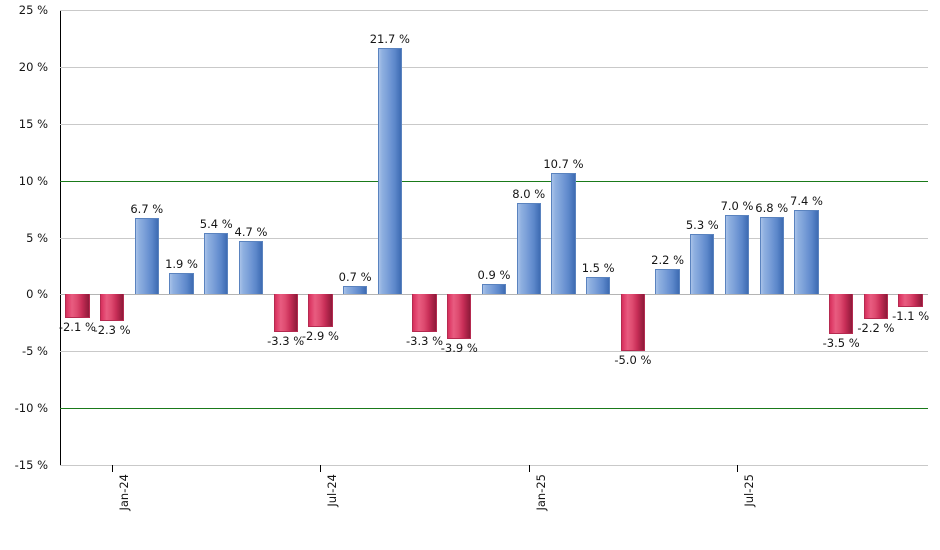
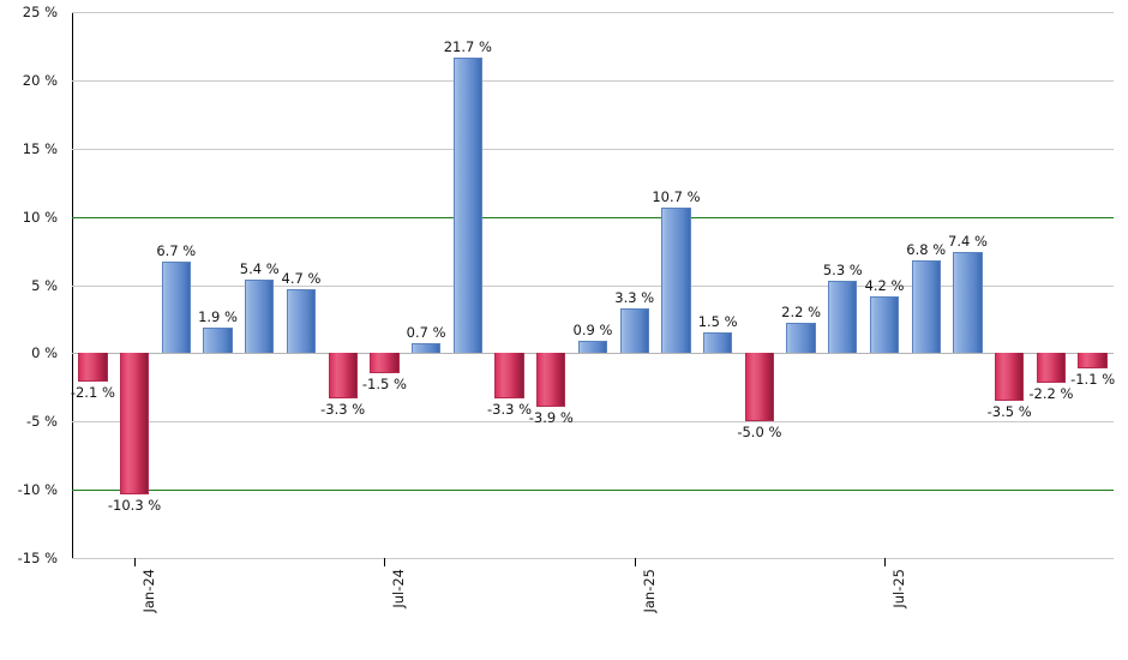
Jan-24: -2.3 -> -10.3
Jul-24: -2.9 -> -1.5
Jan-25: 8.0 -> 3.3
Jul-25: 7.0 -> 4.2
